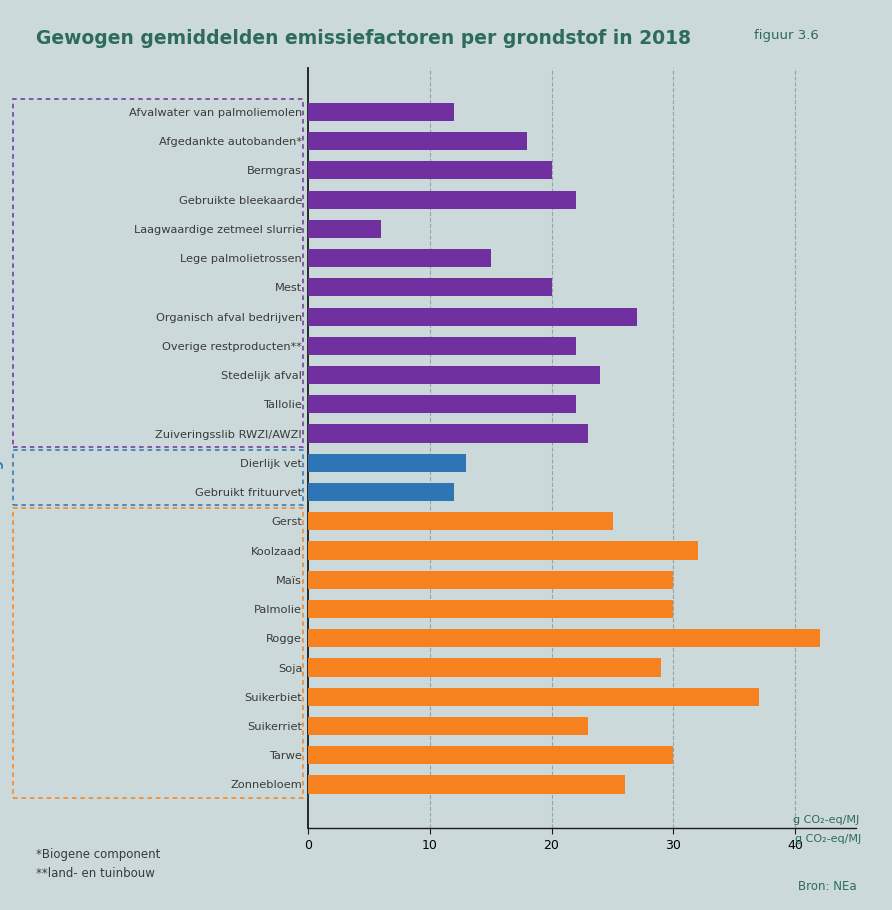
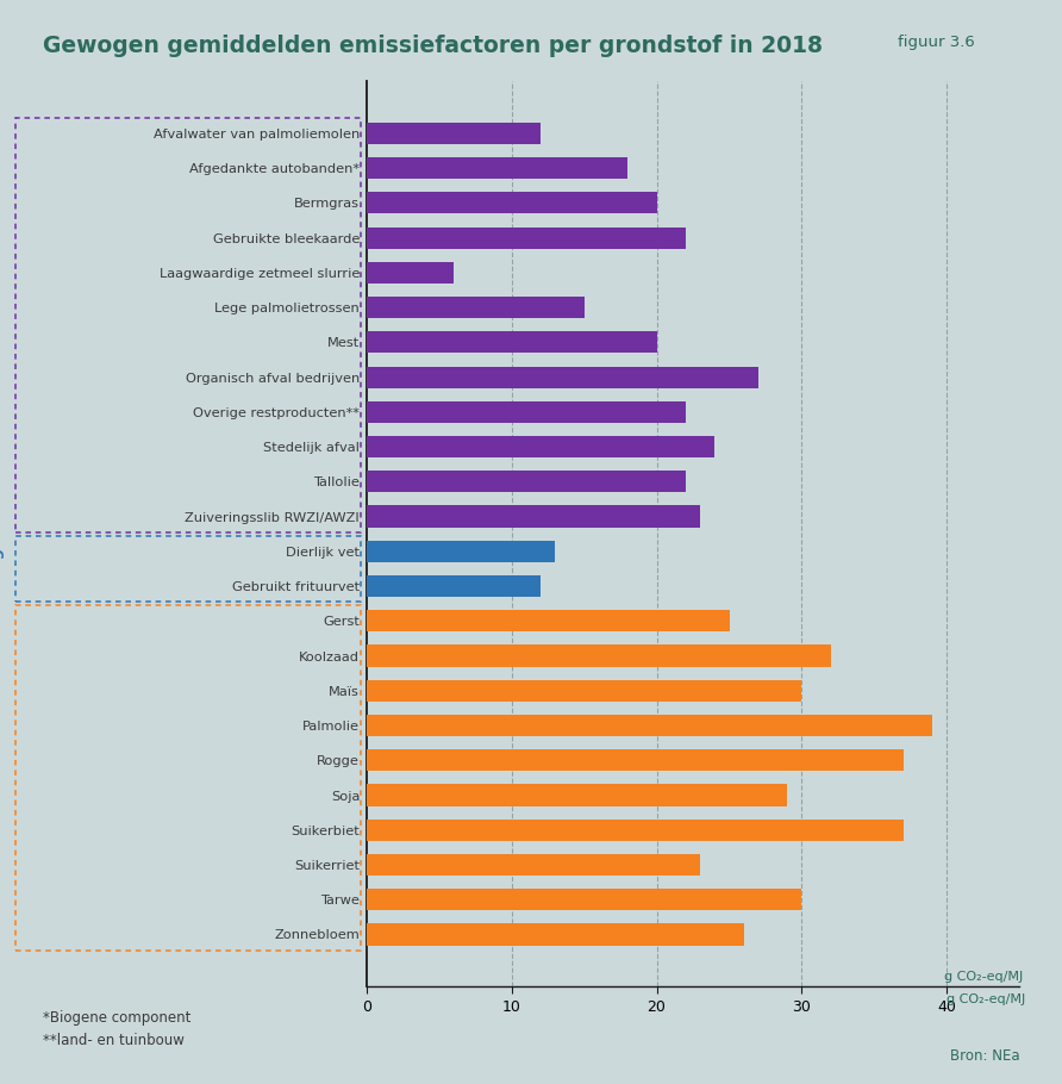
Palmolie: 30 -> 39
Rogge: 42 -> 37
